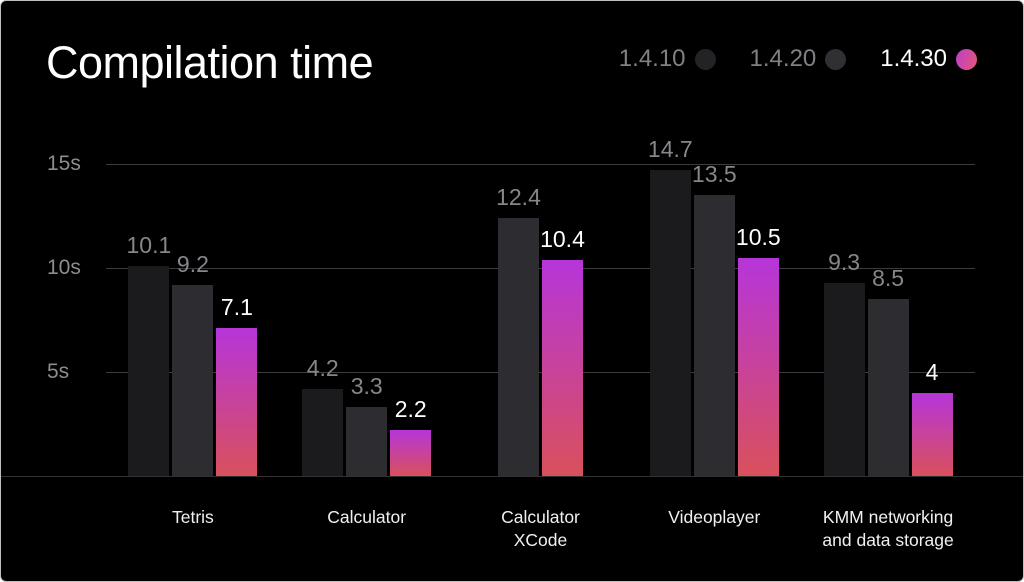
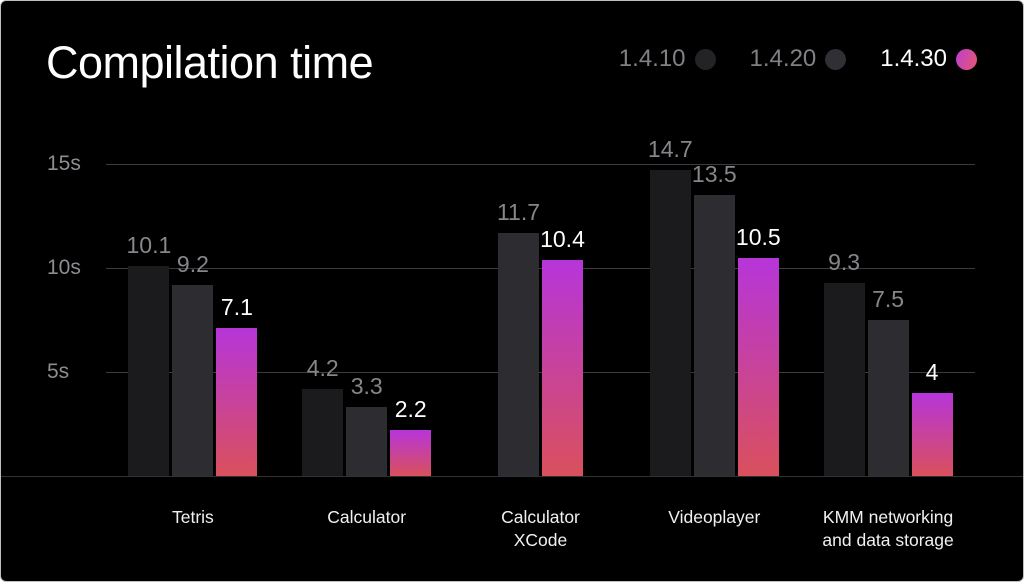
1.4.20/Calculator XCode: 12.4 -> 11.7
1.4.20/KMM networking and data storage: 8.5 -> 7.5
